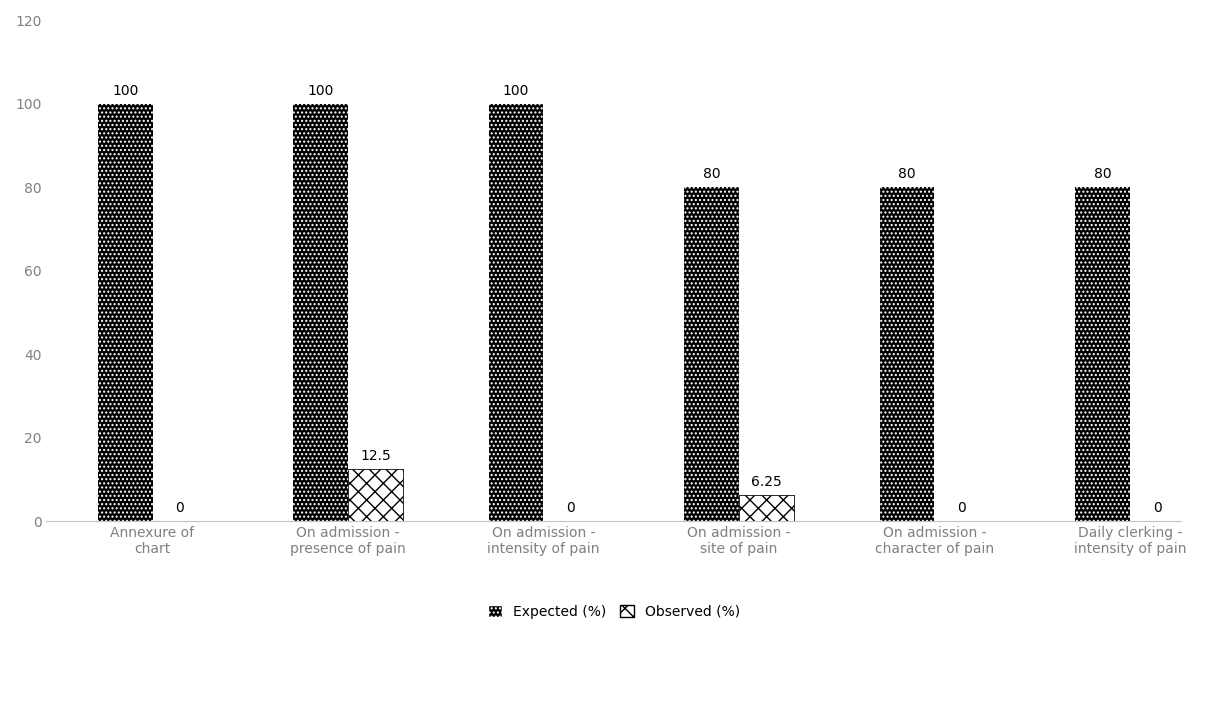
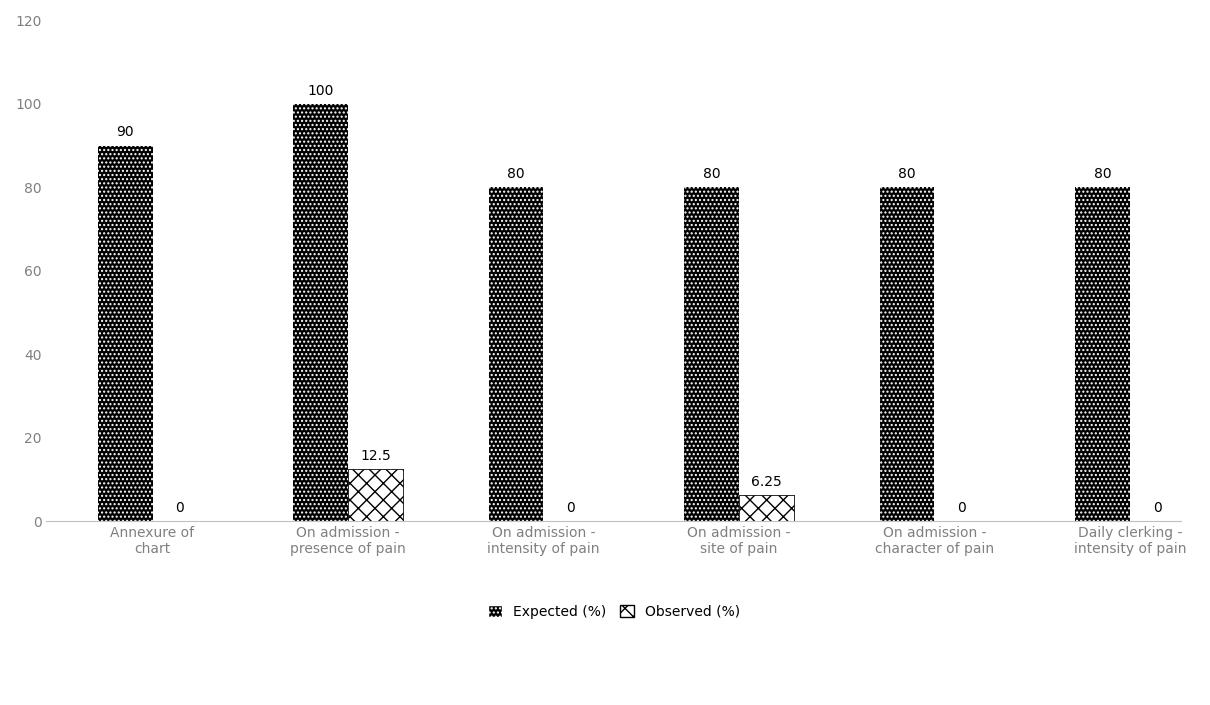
Expected (%)/Annexure of chart: 100 -> 90
Expected (%)/On admission - intensity of pain: 100 -> 80
